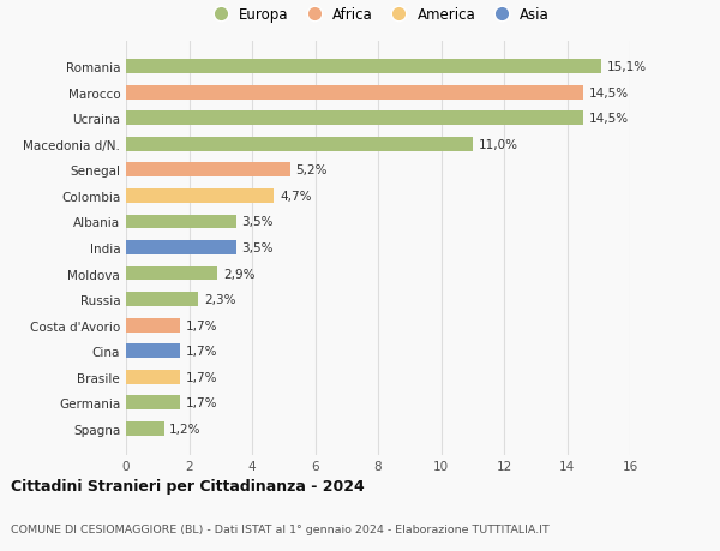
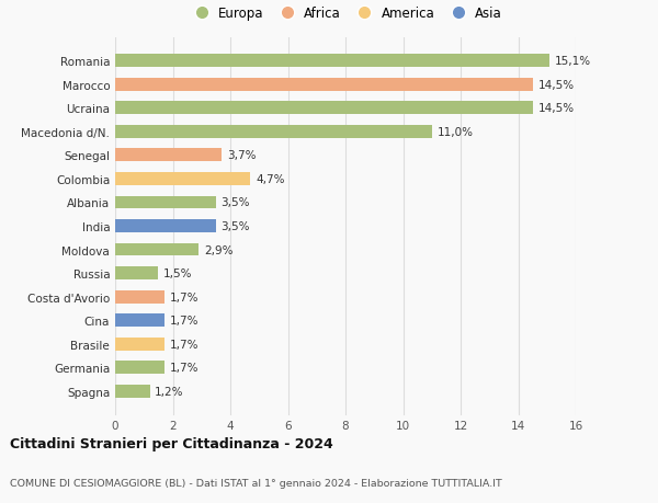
Senegal: 5,2% -> 3,7%
Russia: 2,3% -> 1,5%
